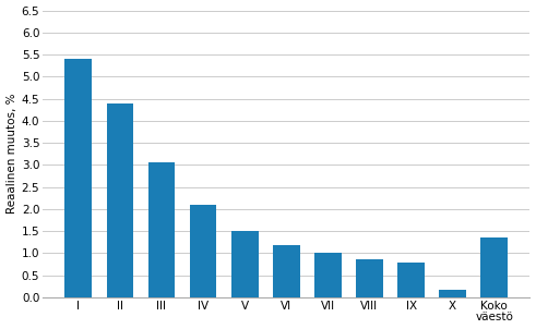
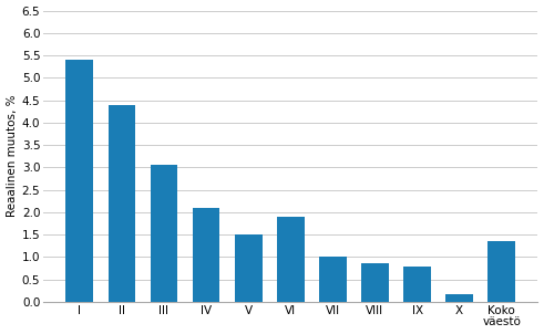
VI: 1.18 -> 1.90
